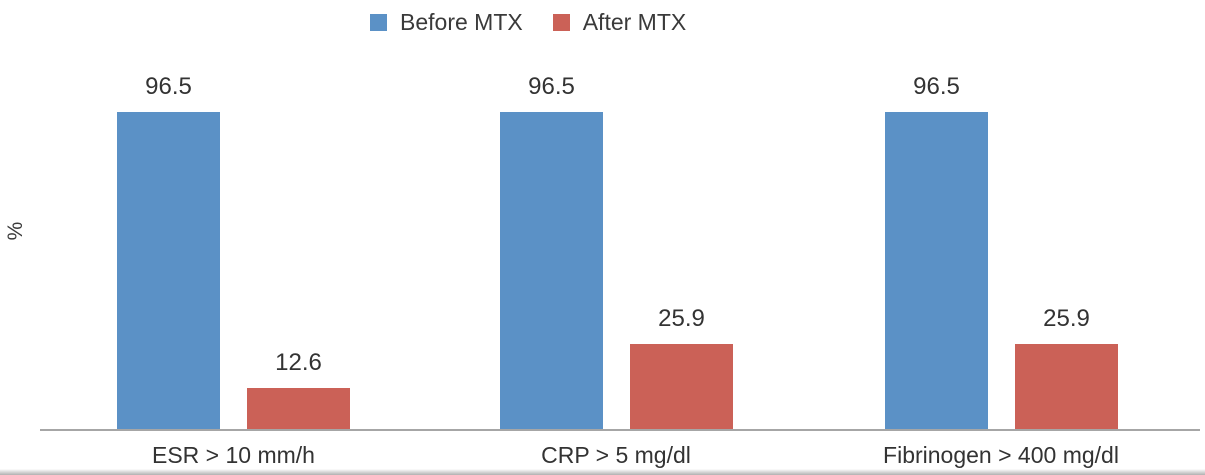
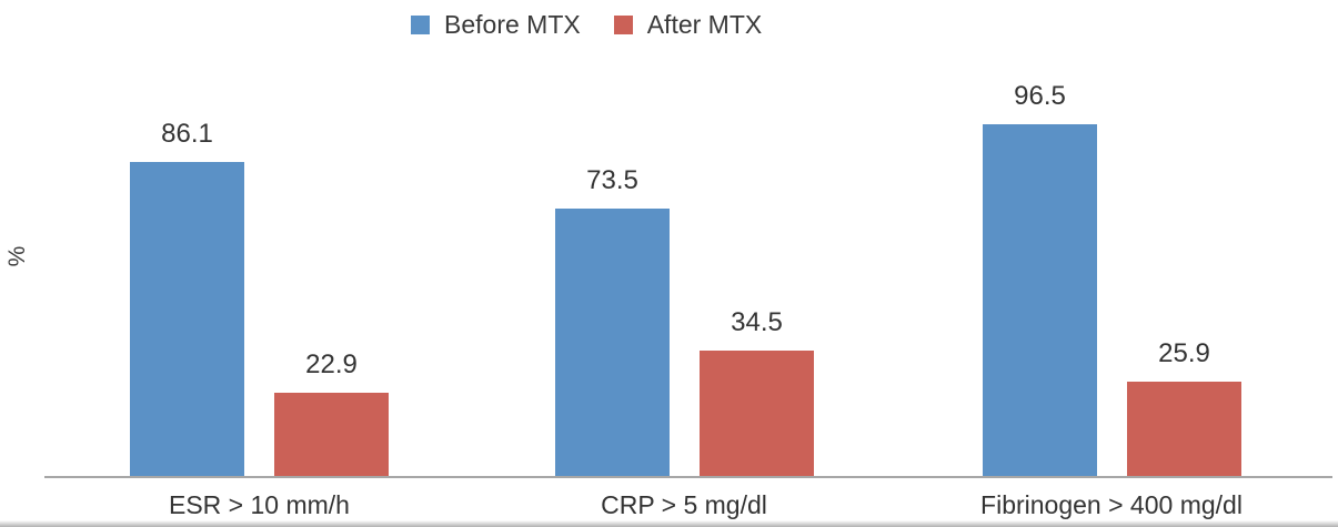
Before MTX/ESR > 10 mm/h: 96.5 -> 86.1
After MTX/ESR > 10 mm/h: 12.6 -> 22.9
Before MTX/CRP > 5 mg/dl: 96.5 -> 73.5
After MTX/CRP > 5 mg/dl: 25.9 -> 34.5
